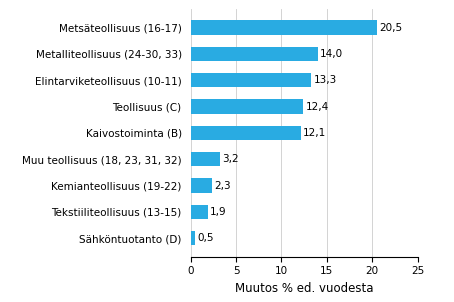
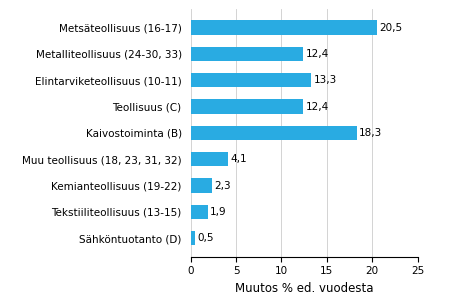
Metalliteollisuus (24-30, 33): 14,0 -> 12,4
Kaivostoiminta (B): 12,1 -> 18,3
Muu teollisuus (18, 23, 31, 32): 3,2 -> 4,1
